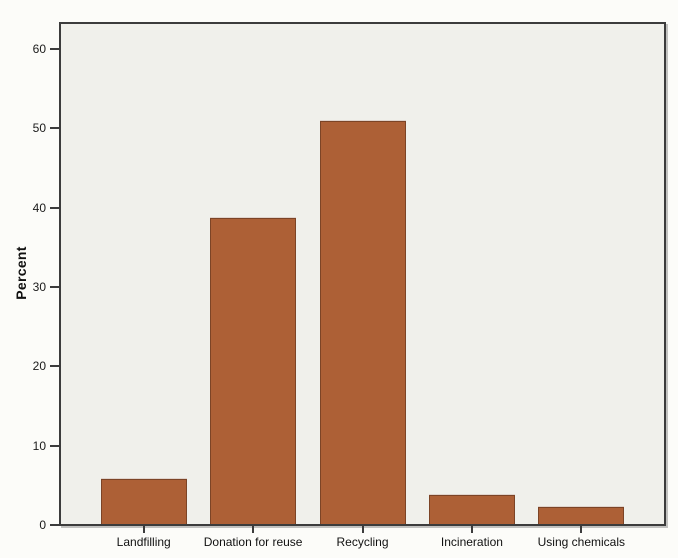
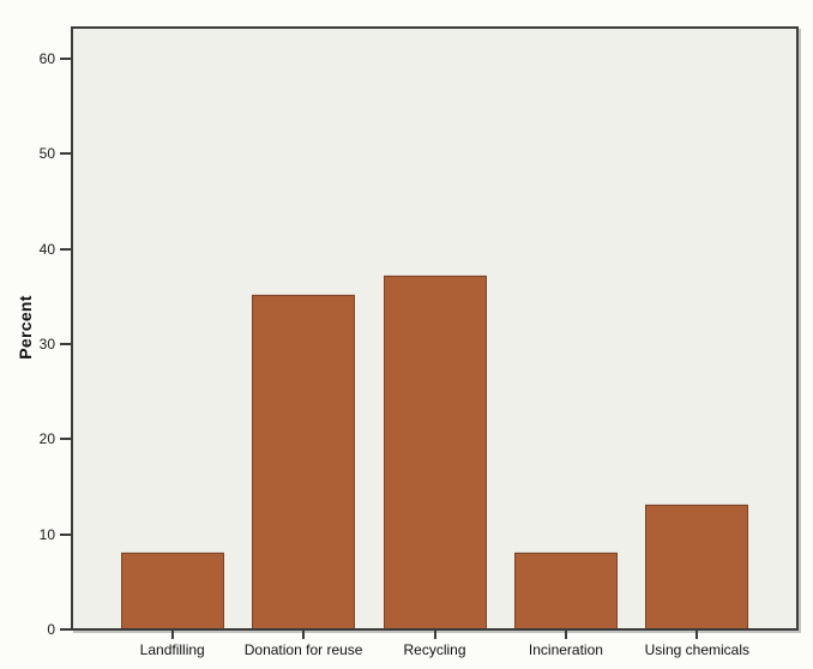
Landfilling: 6 -> 8
Donation for reuse: 39 -> 35
Recycling: 51 -> 37
Incineration: 4 -> 8
Using chemicals: 2 -> 13
